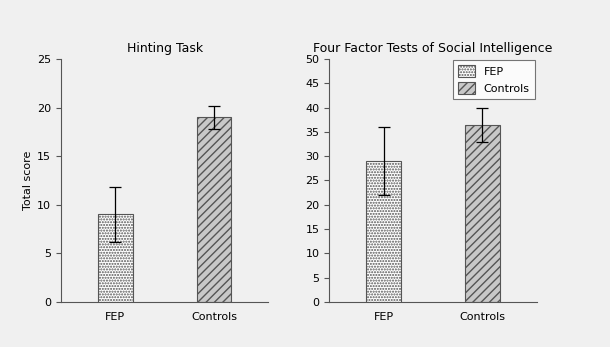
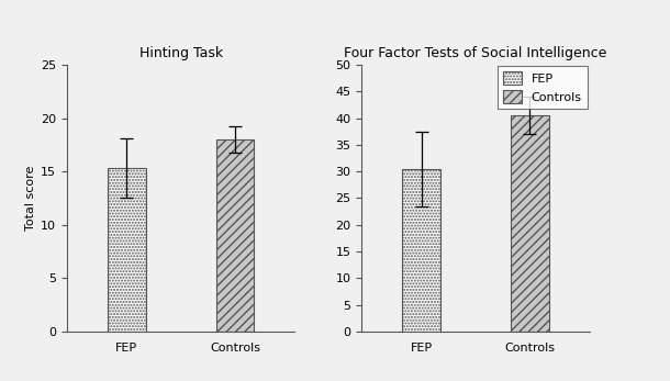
Hinting Task/FEP: 9.0 -> 15.3
Hinting Task/Controls: 19.0 -> 18.0
Four Factor Tests of Social Intelligence/FEP: 29.0 -> 30.5
Four Factor Tests of Social Intelligence/Controls: 36.5 -> 40.5
